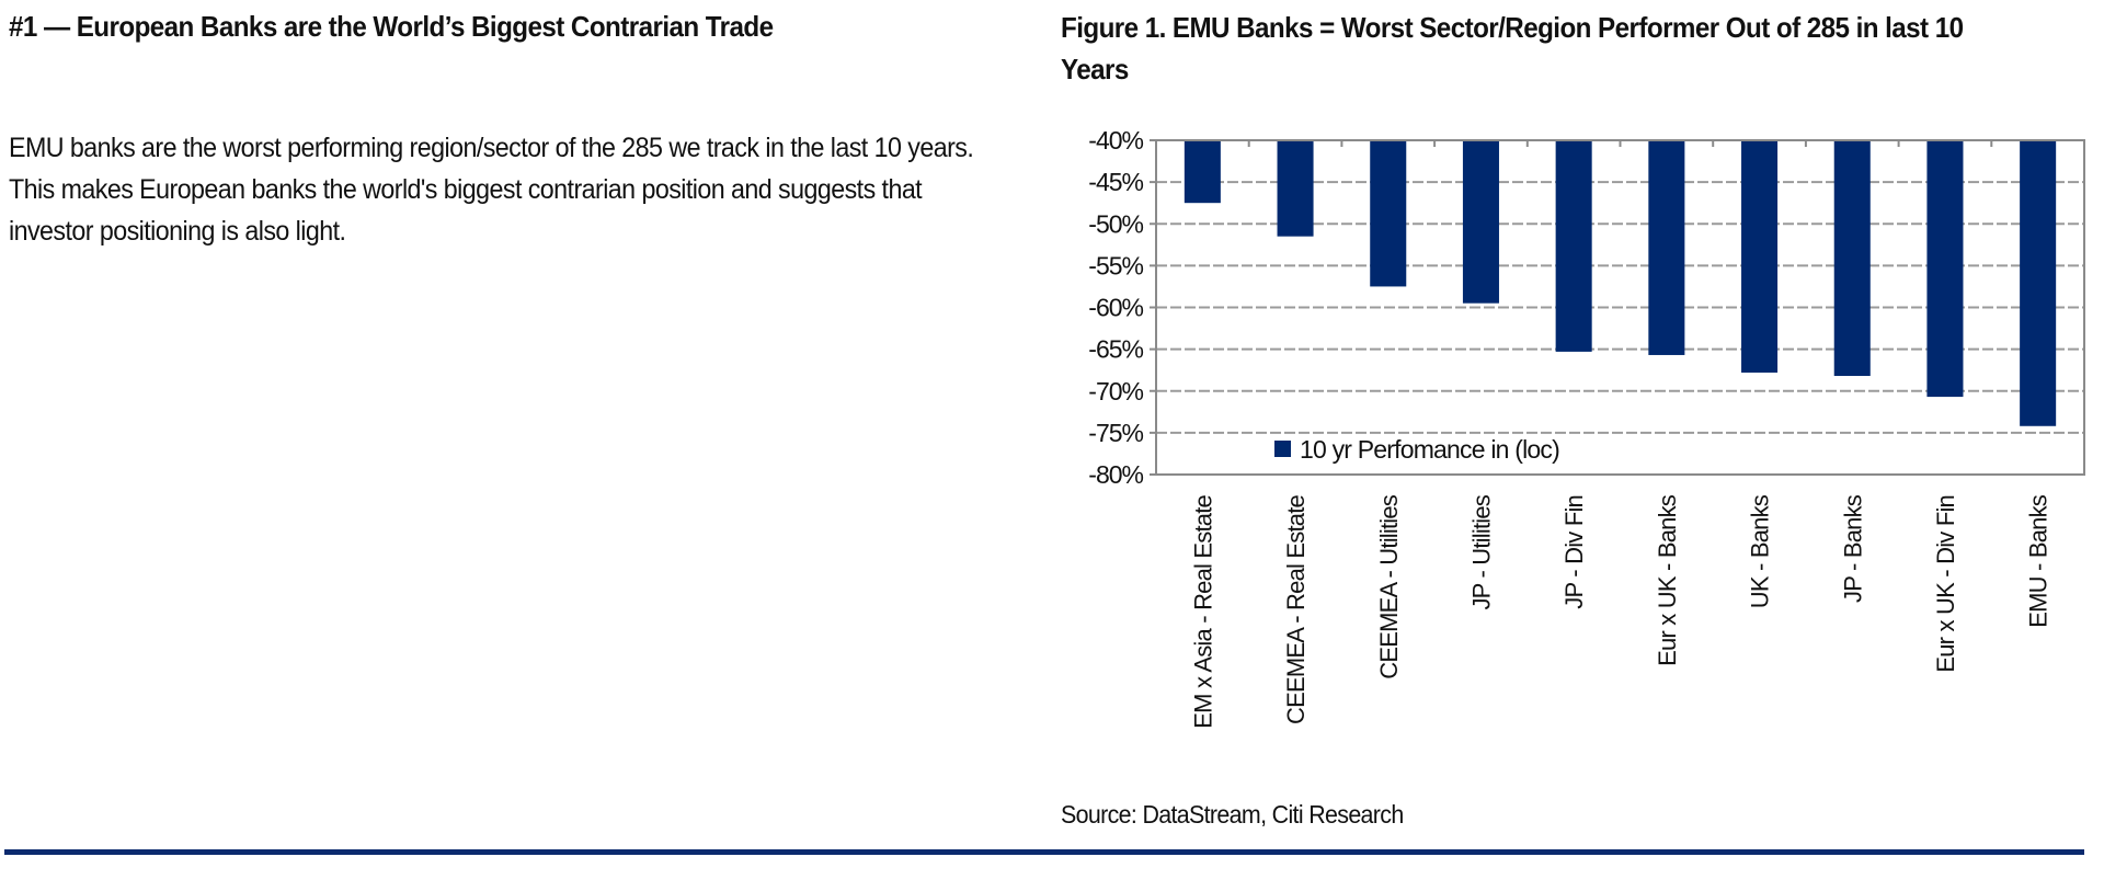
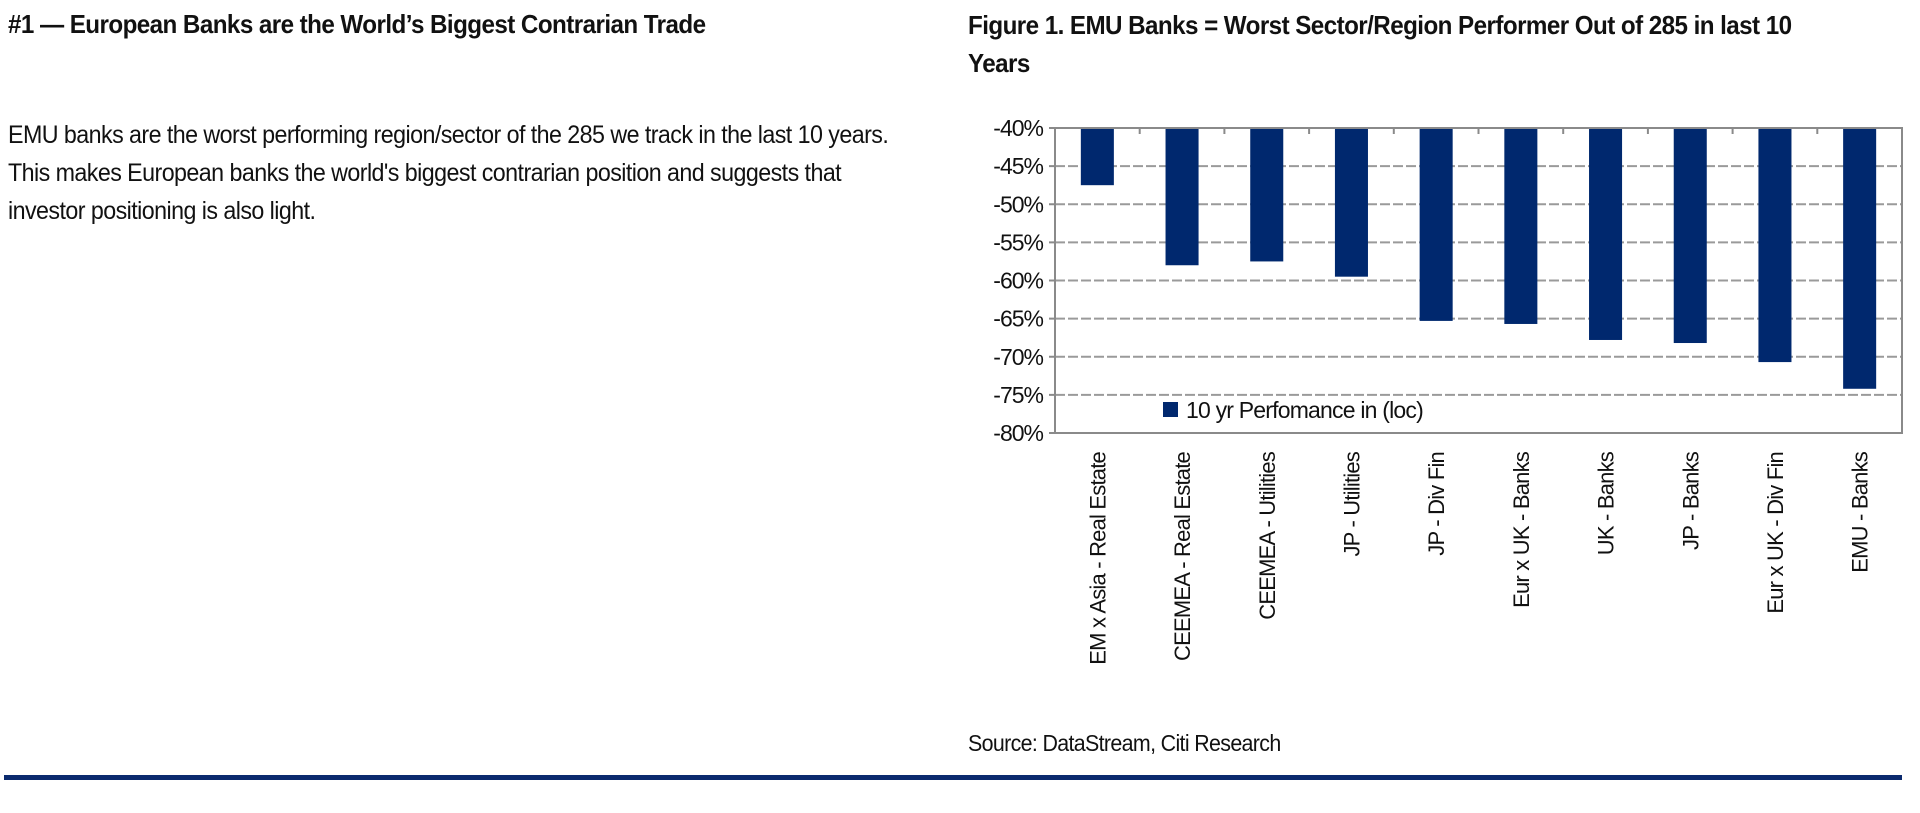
CEEMEA - Real Estate: -52% -> -58%
